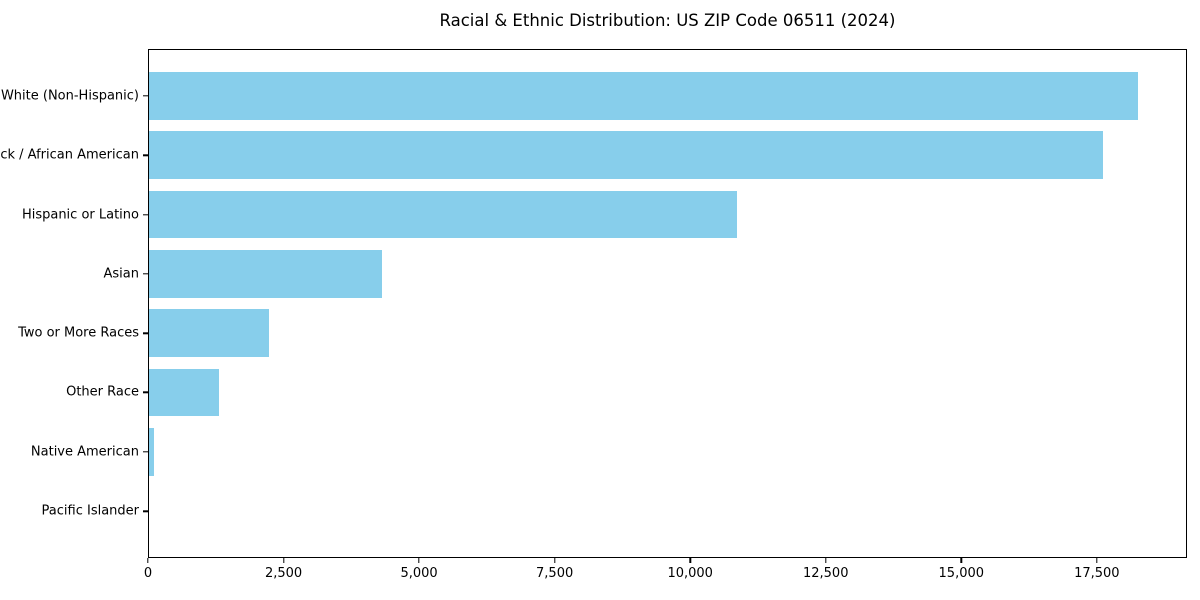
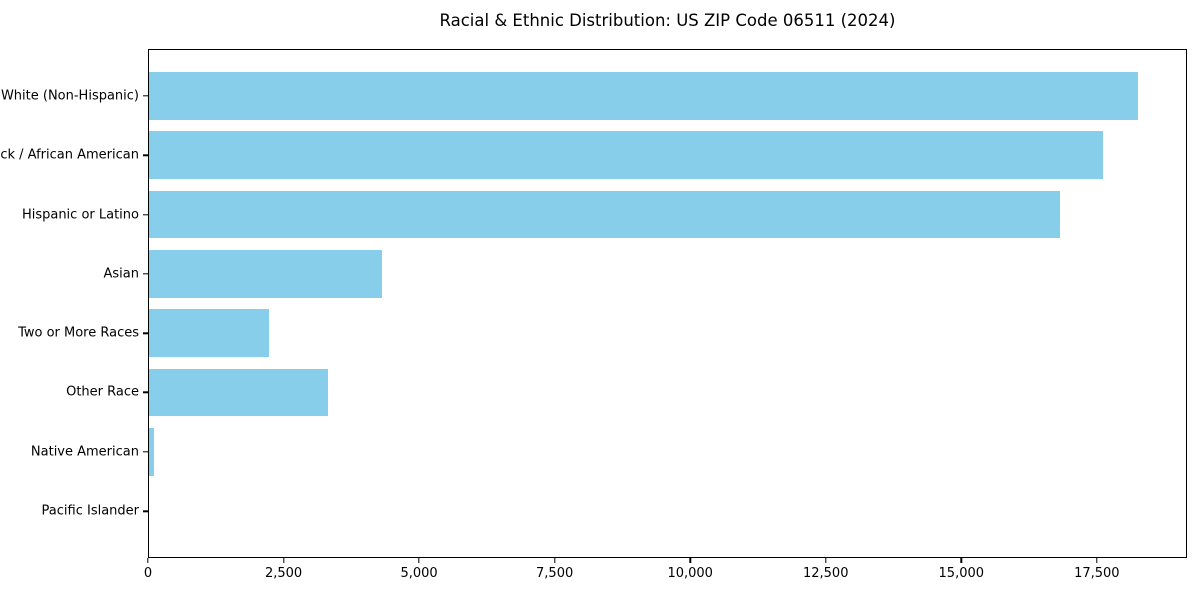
Hispanic or Latino: 10800 -> 16800
Other Race: 1300 -> 3300
